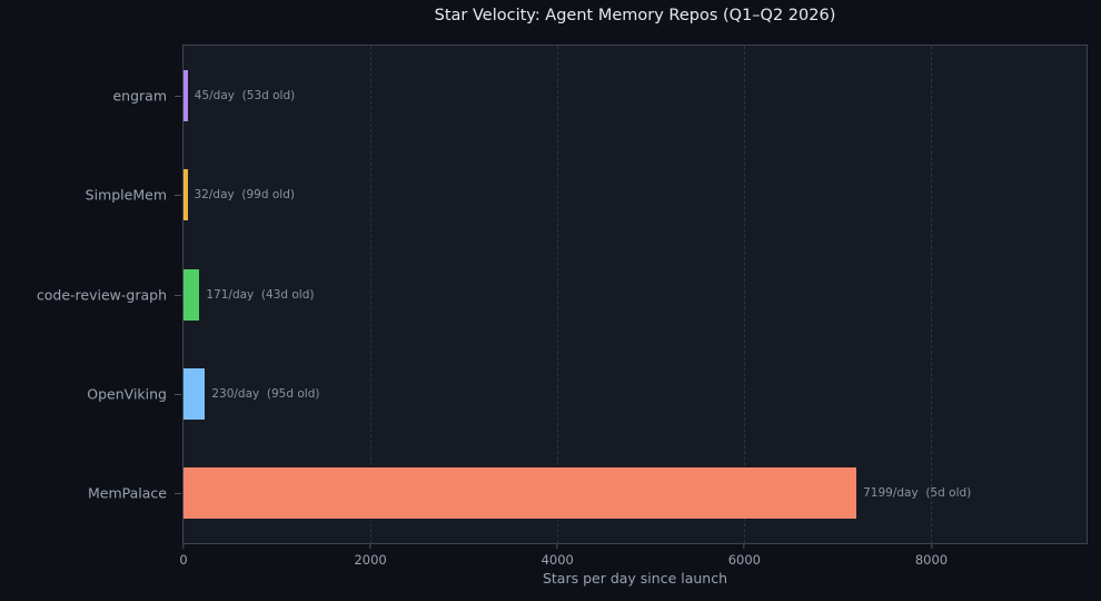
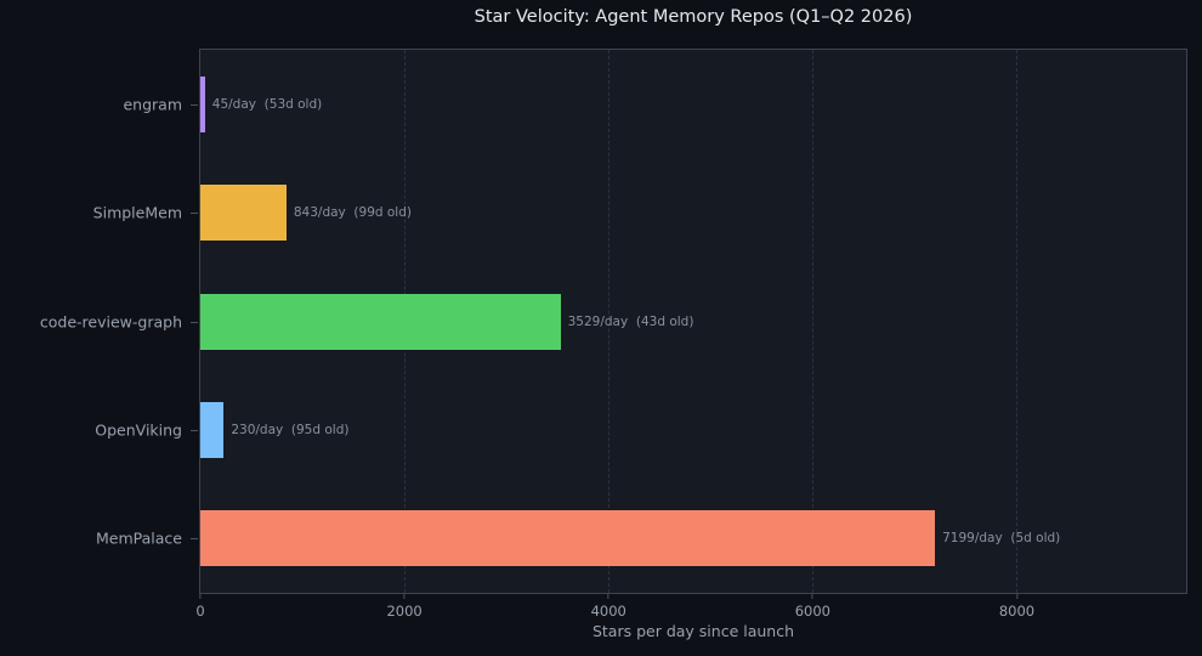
SimpleMem: 32 -> 843
code-review-graph: 171 -> 3529
